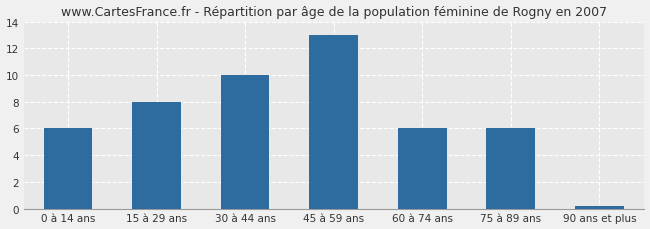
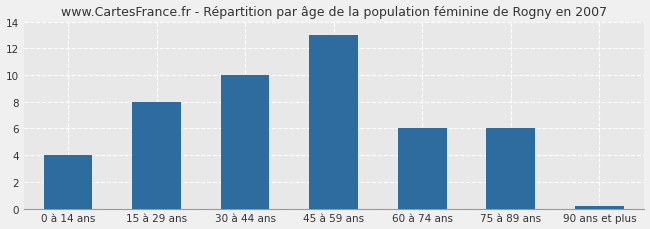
0 à 14 ans: 6.0 -> 4.0
